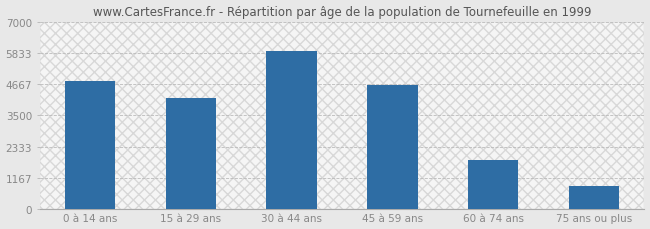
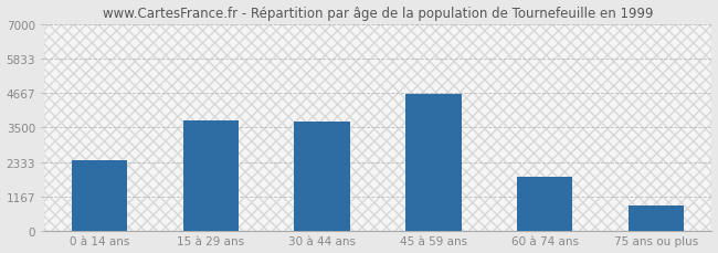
0 à 14 ans: 4800 -> 2400
15 à 29 ans: 4150 -> 3750
30 à 44 ans: 5900 -> 3700
